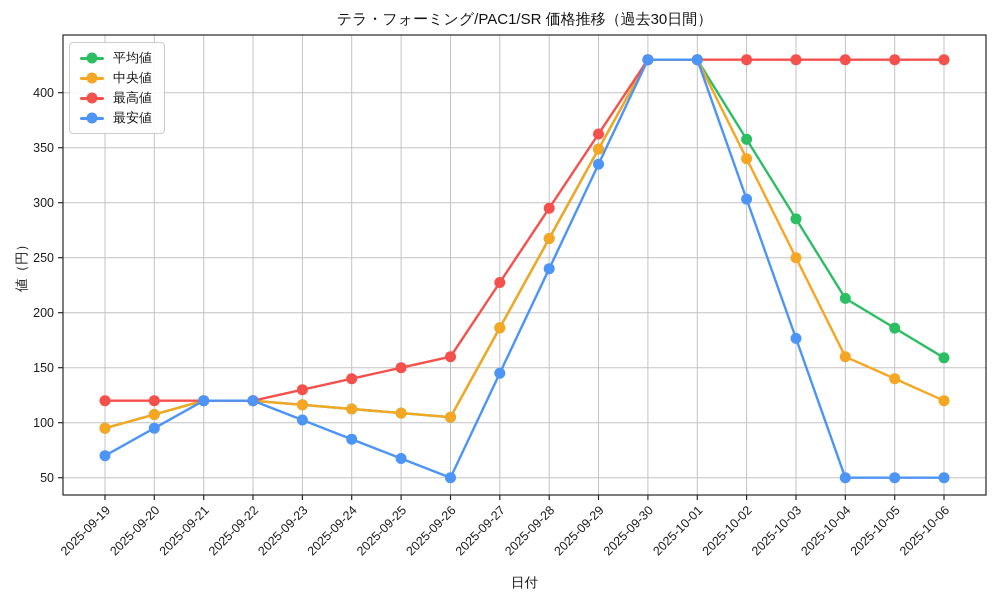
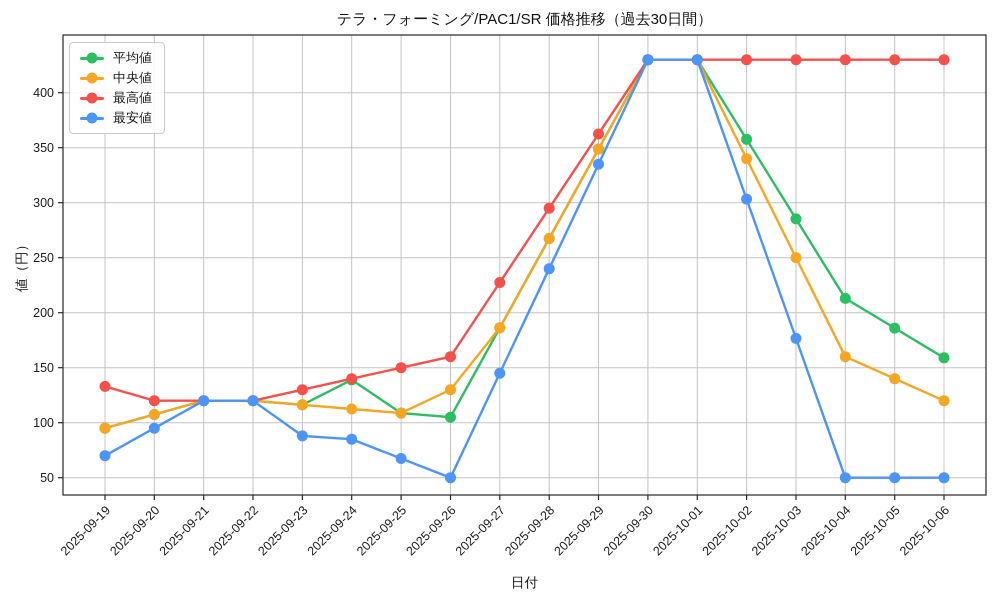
最高値/2025-09-19: 120 -> 133
最安値/2025-09-23: 102 -> 88
平均値/2025-09-24: 112 -> 139
中央値/2025-09-26: 105 -> 130
